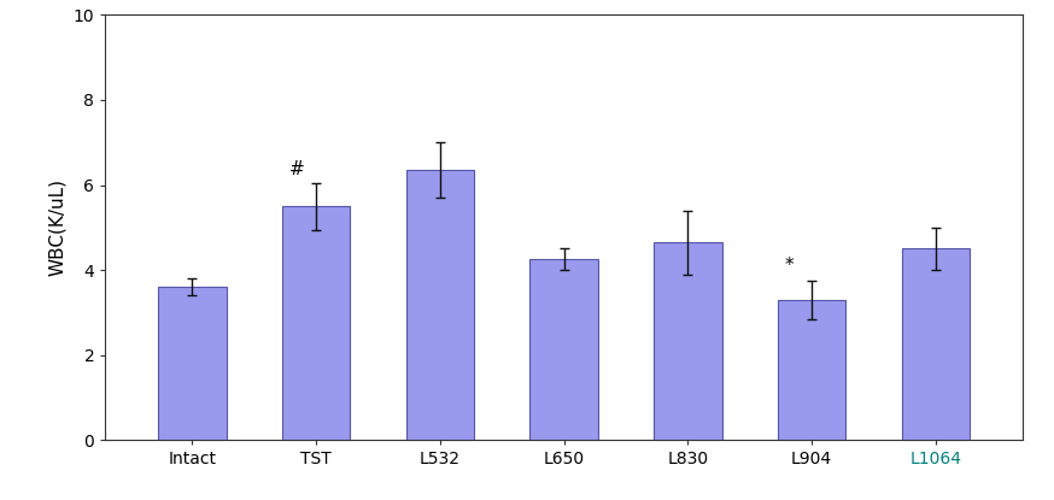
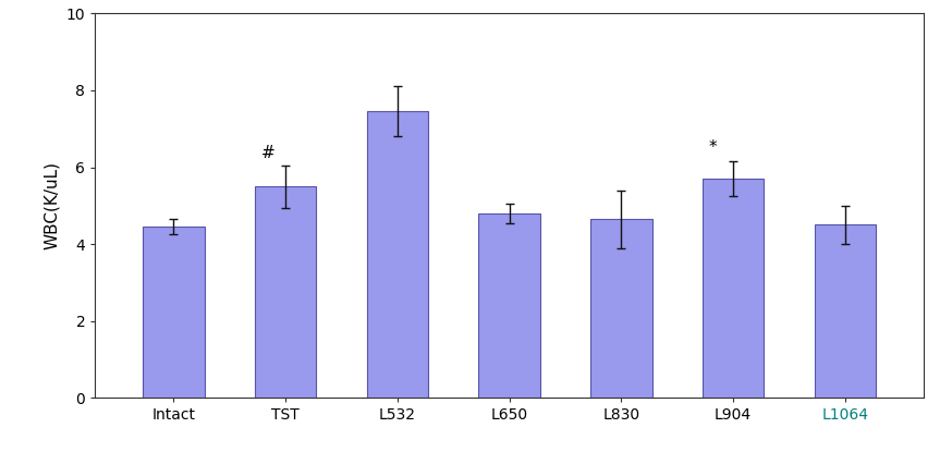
Intact: 3.60 -> 4.45
L532: 6.35 -> 7.45
L650: 4.25 -> 4.80
L904: 3.30 -> 5.70
